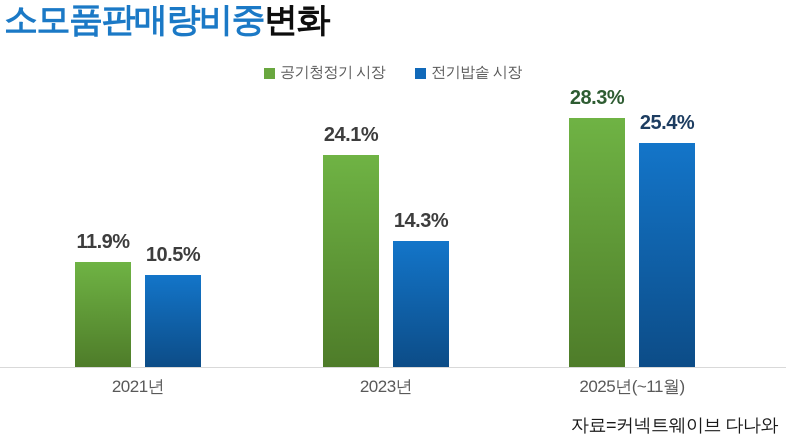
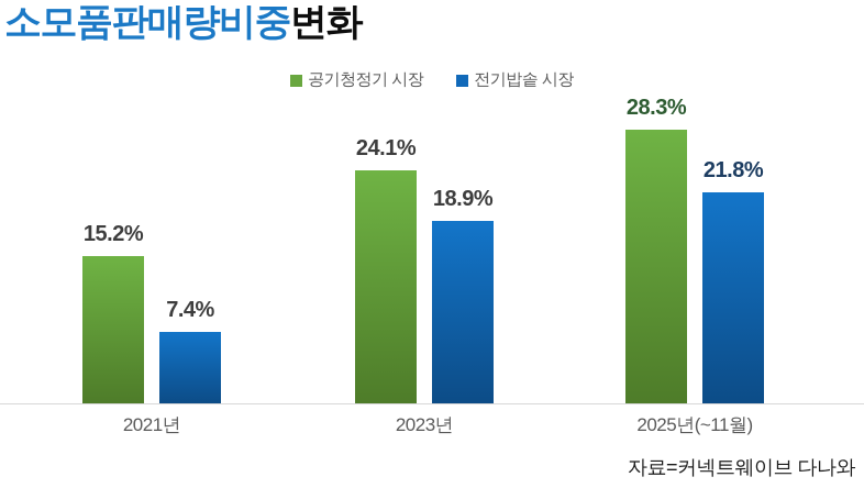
공기청정기 시장/2021년: 11.9% -> 15.2%
전기밥솥 시장/2021년: 10.5% -> 7.4%
전기밥솥 시장/2023년: 14.3% -> 18.9%
전기밥솥 시장/2025년(~11월): 25.4% -> 21.8%
